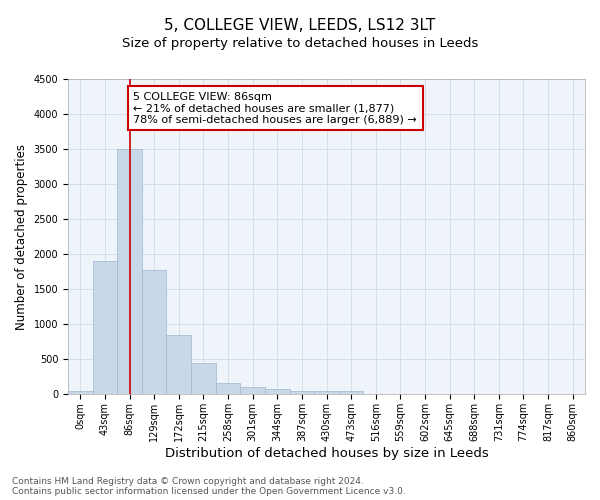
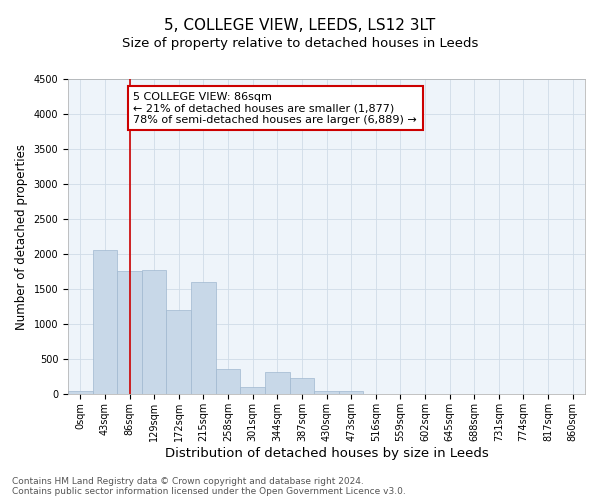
43sqm: 1900 -> 2060
86sqm: 3500 -> 1760
172sqm: 850 -> 1200
215sqm: 450 -> 1600
258sqm: 170 -> 360
344sqm: 80 -> 320
387sqm: 60 -> 240
